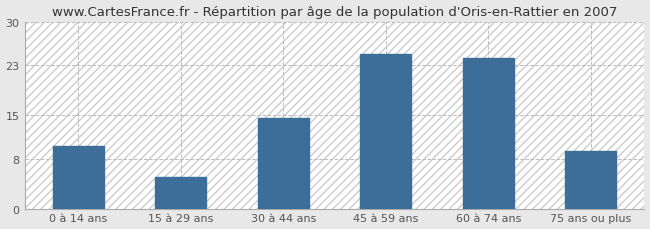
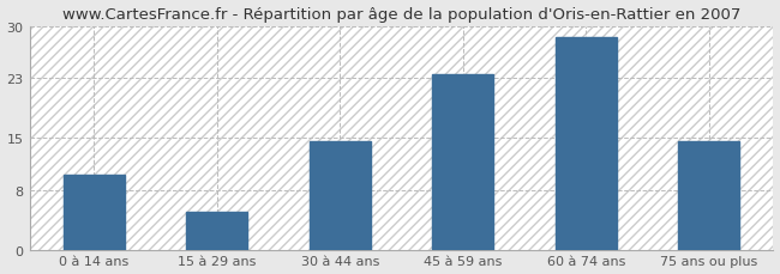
45 à 59 ans: 24.8 -> 23.5
60 à 74 ans: 24.2 -> 28.5
75 ans ou plus: 9.2 -> 14.5
